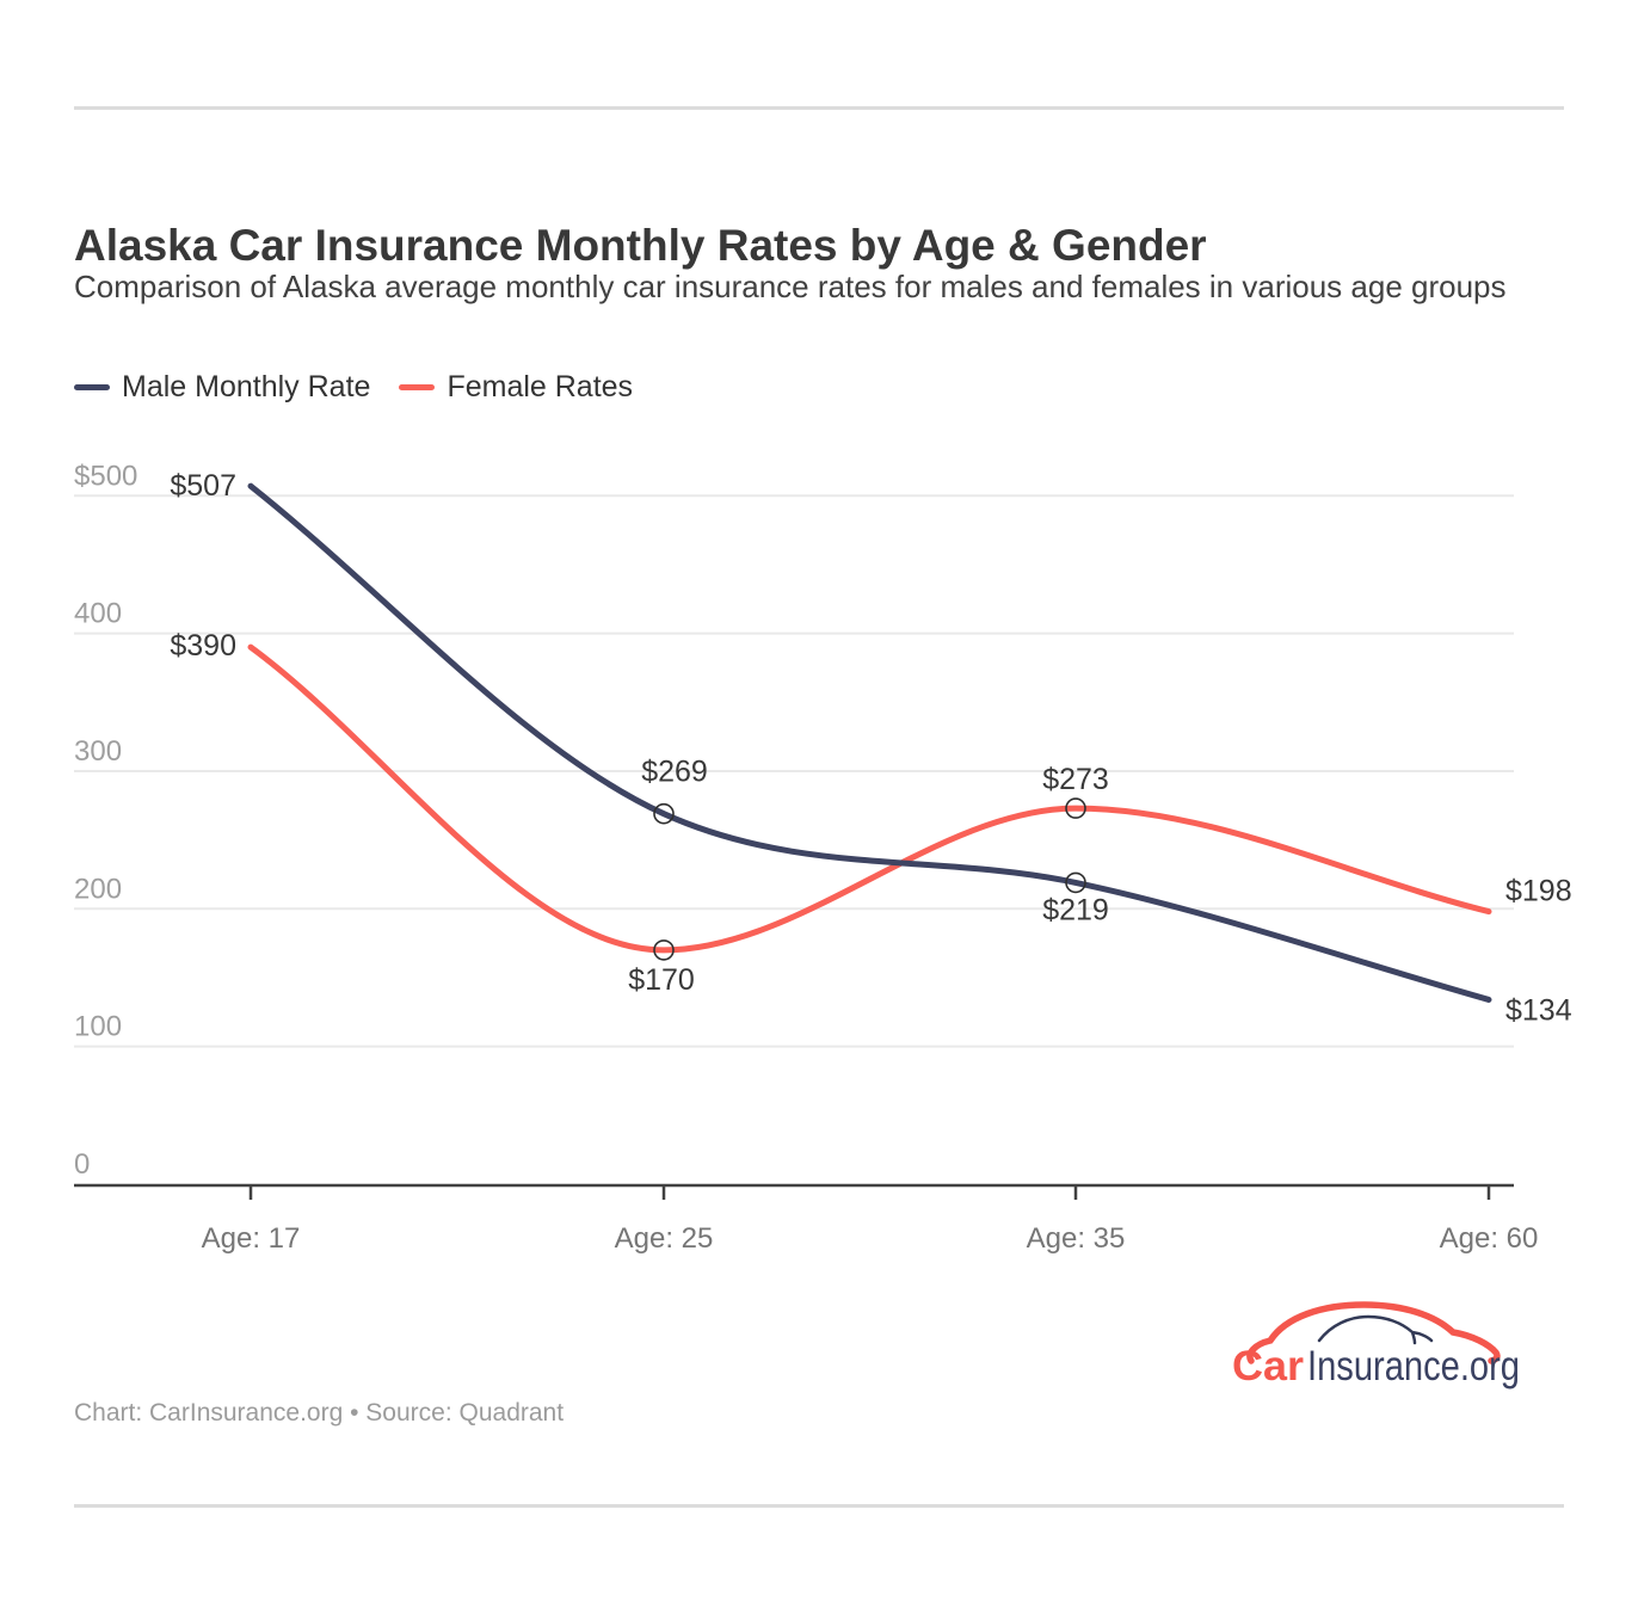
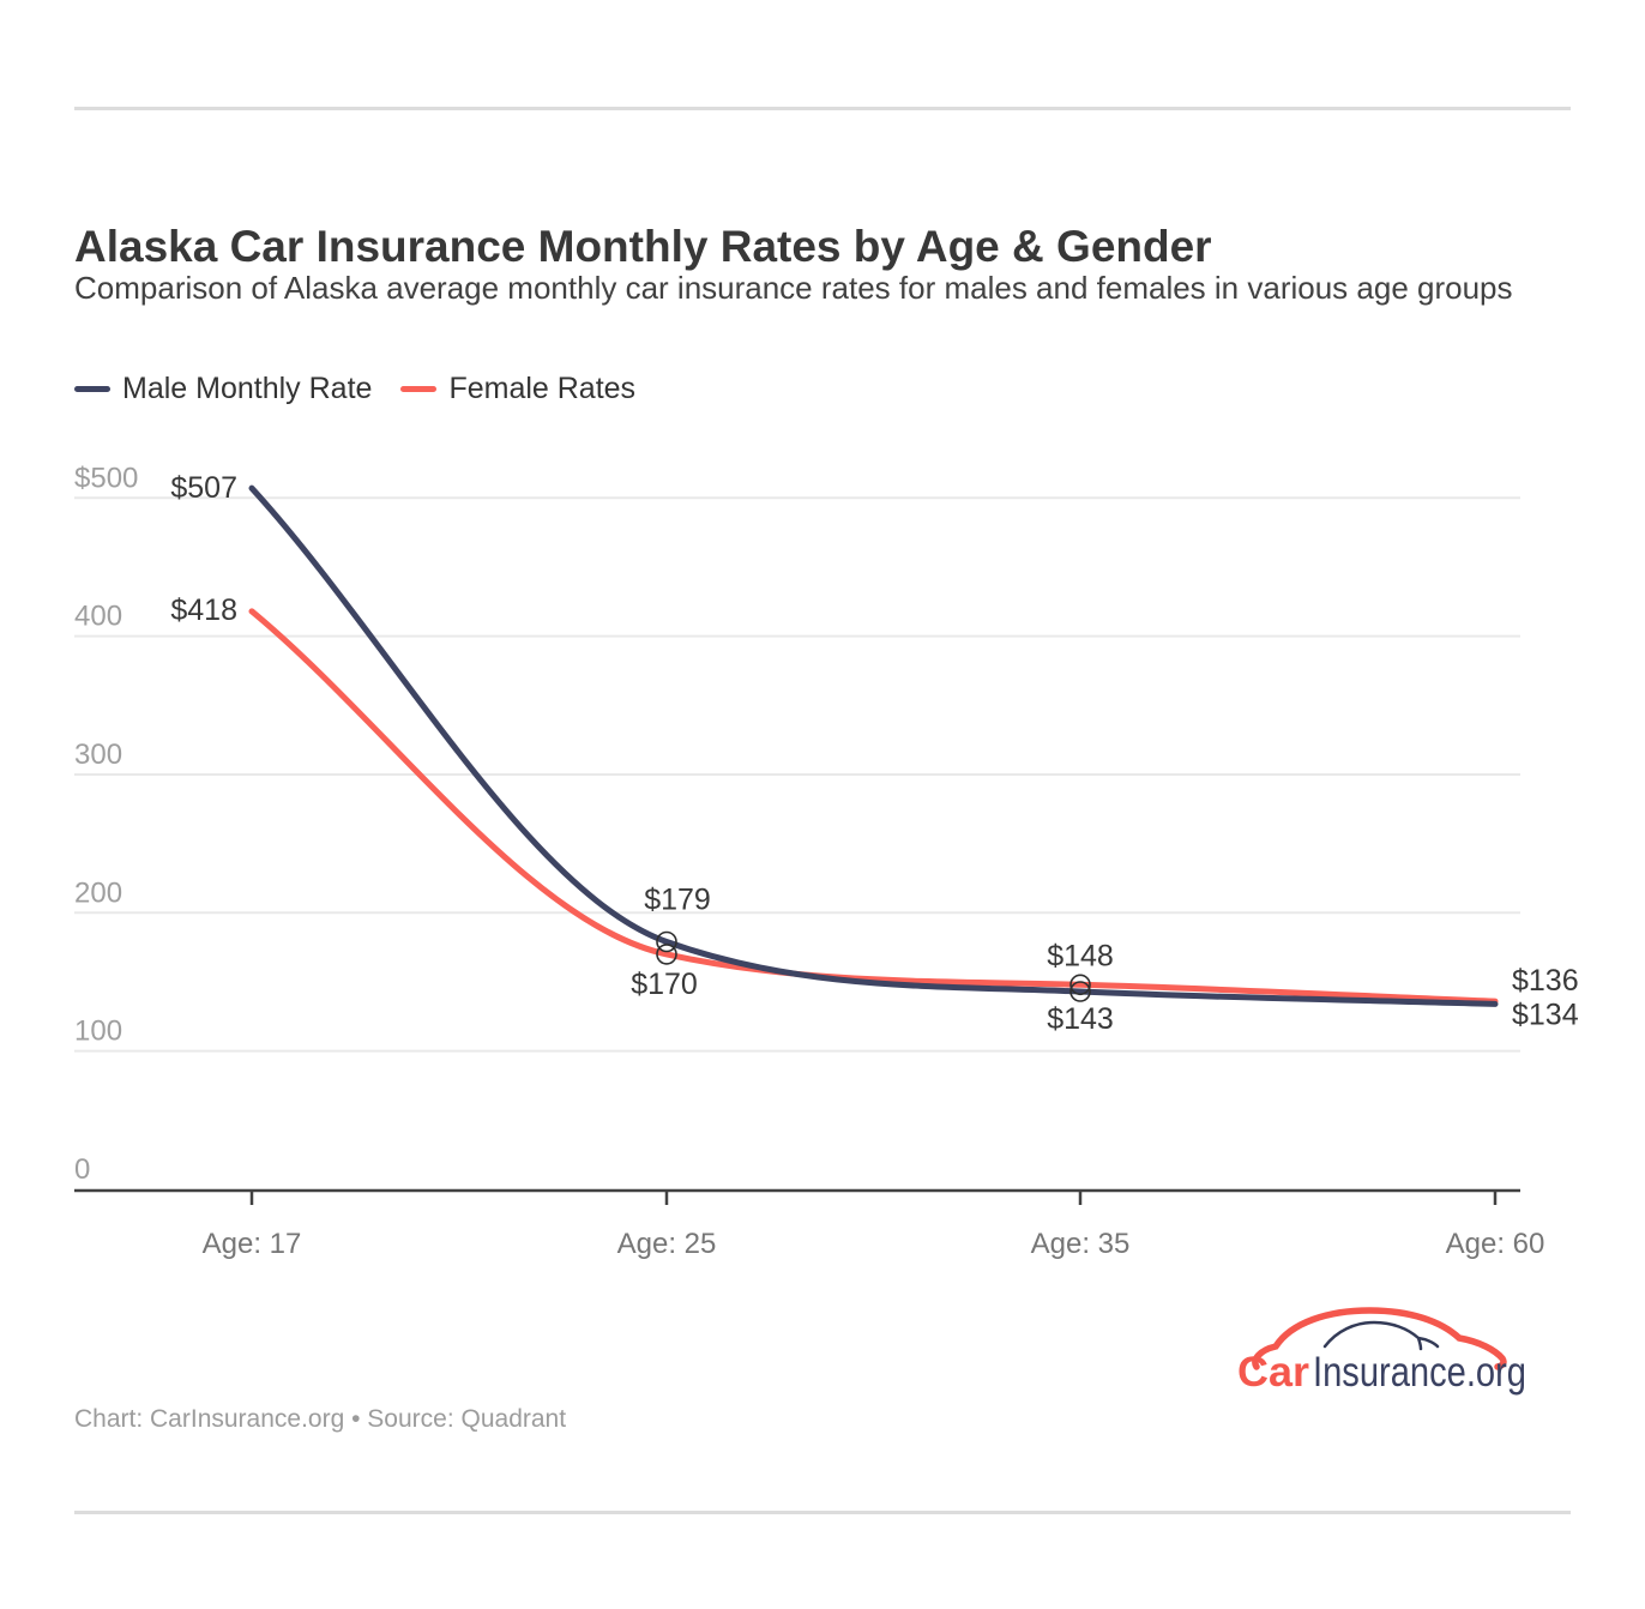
Female Rates/Age: 17: $390 -> $418
Male Monthly Rate/Age: 25: $269 -> $179
Male Monthly Rate/Age: 35: $219 -> $143
Female Rates/Age: 35: $273 -> $148
Female Rates/Age: 60: $198 -> $136
